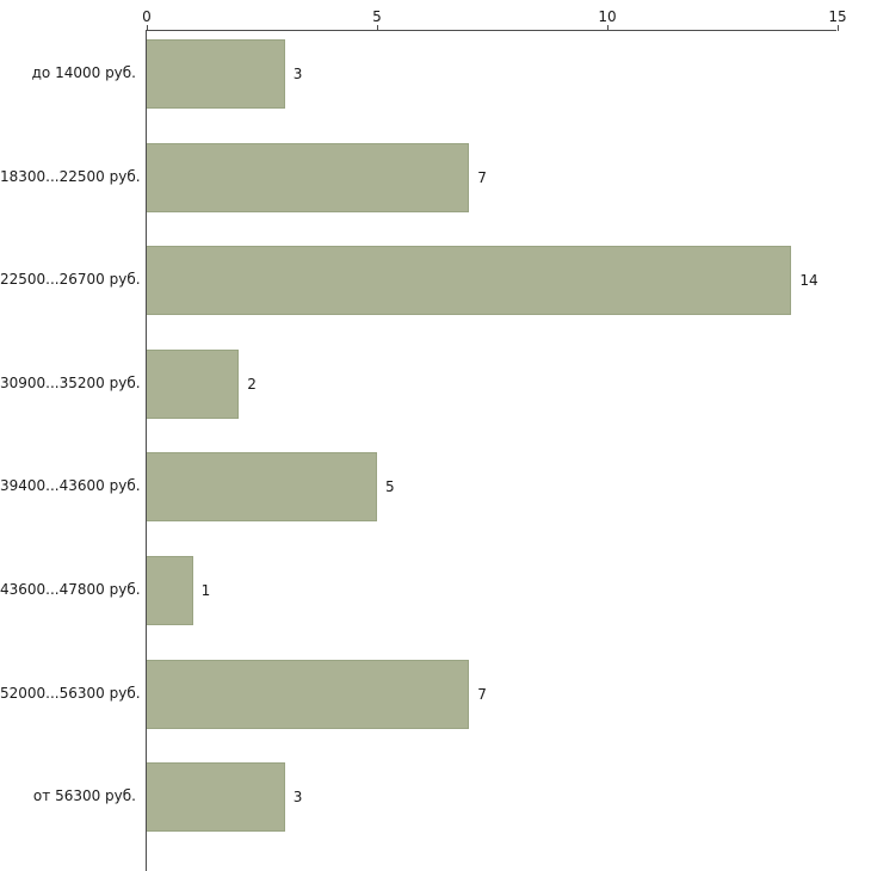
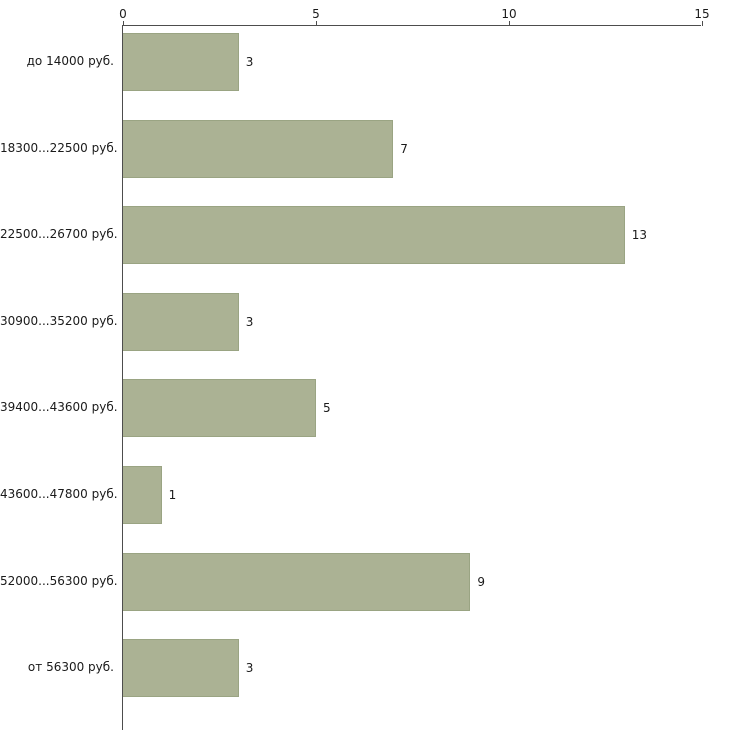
22500...26700 руб.: 14 -> 13
30900...35200 руб.: 2 -> 3
52000...56300 руб.: 7 -> 9
